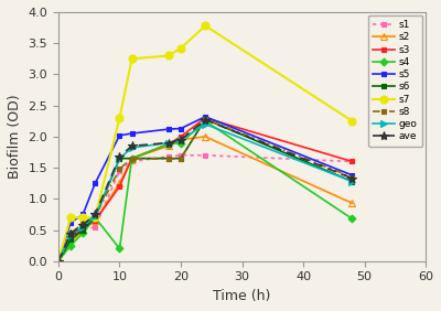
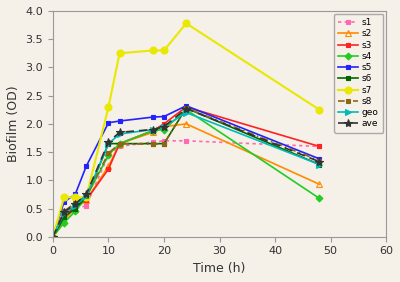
s4/10: 0.20 -> 1.45
s7/20: 3.42 -> 3.30
